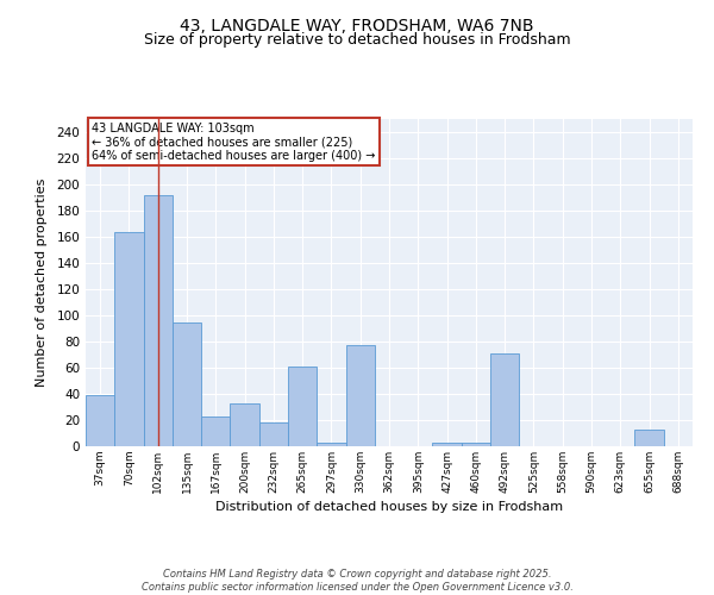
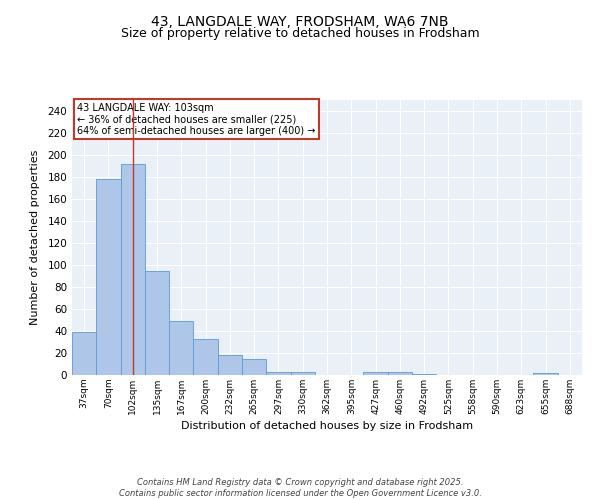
70sqm: 164 -> 178
167sqm: 23 -> 49
265sqm: 61 -> 15
330sqm: 77 -> 3
492sqm: 71 -> 1
655sqm: 13 -> 2
